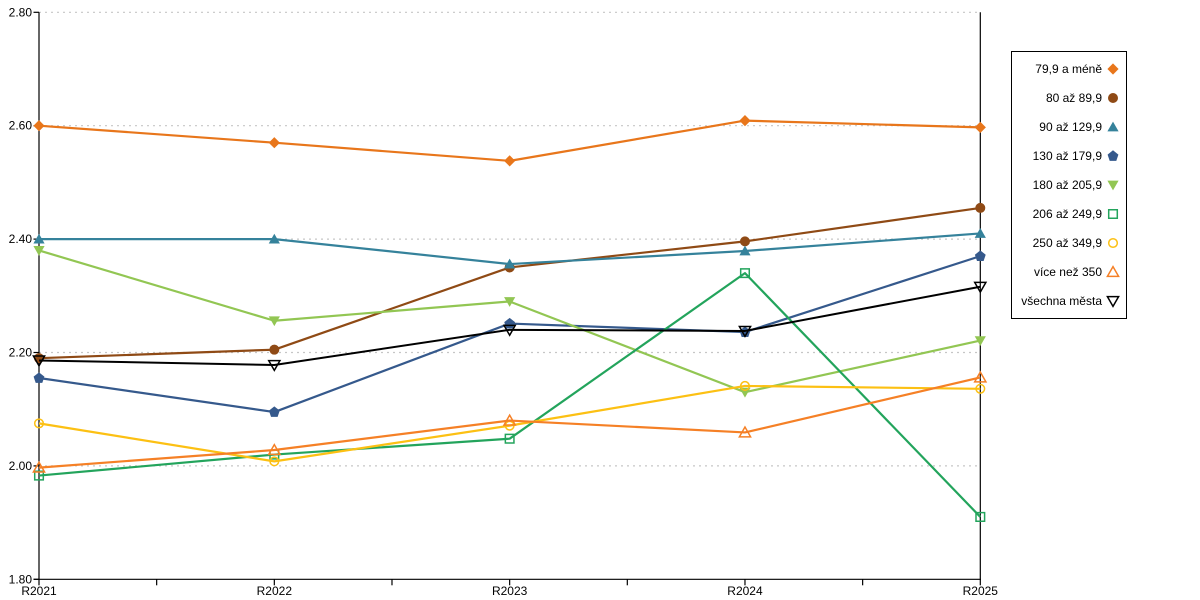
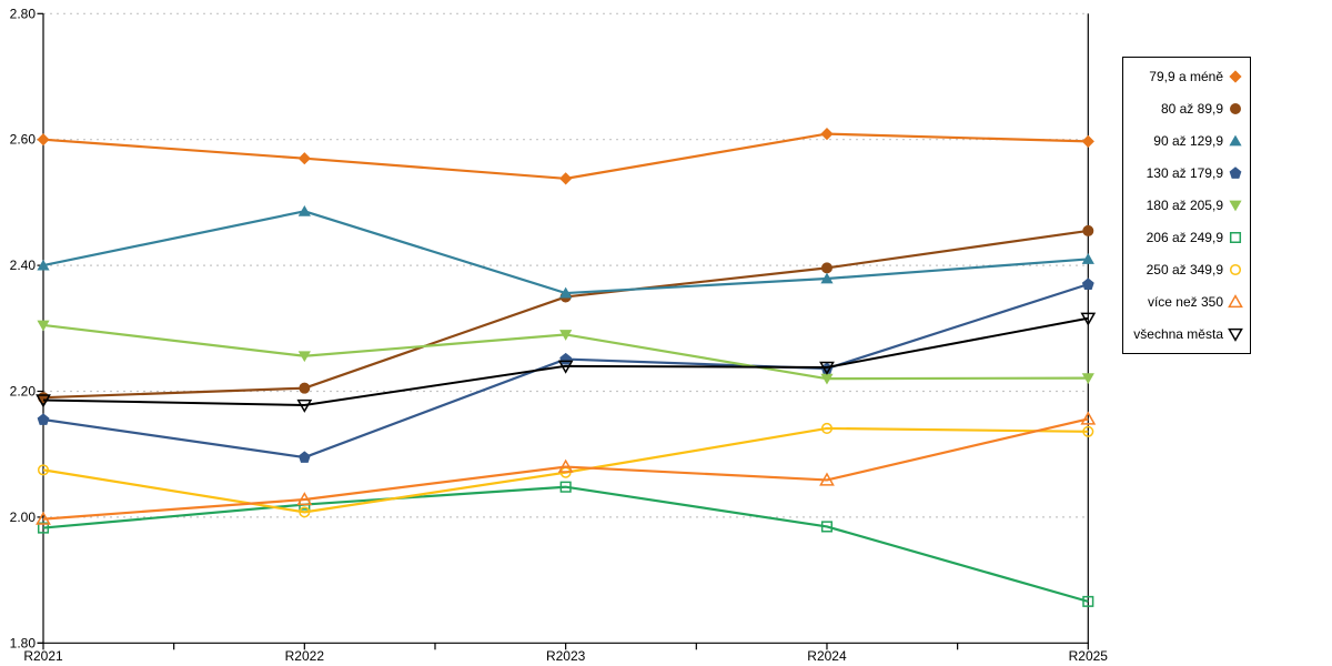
180 až 205,9/R2021: 2.38 -> 2.31
90 až 129,9/R2022: 2.40 -> 2.49
180 až 205,9/R2024: 2.13 -> 2.22
206 až 249,9/R2024: 2.34 -> 1.99
206 až 249,9/R2025: 1.91 -> 1.87
